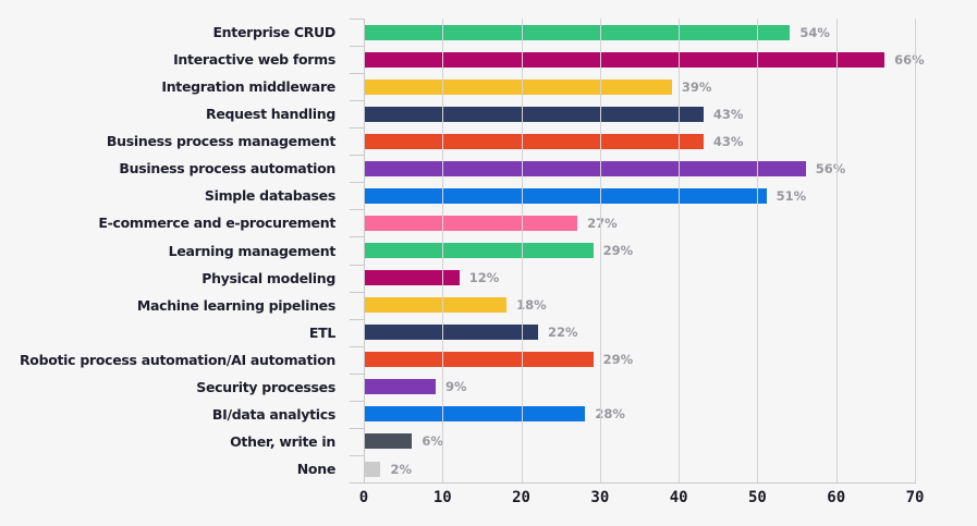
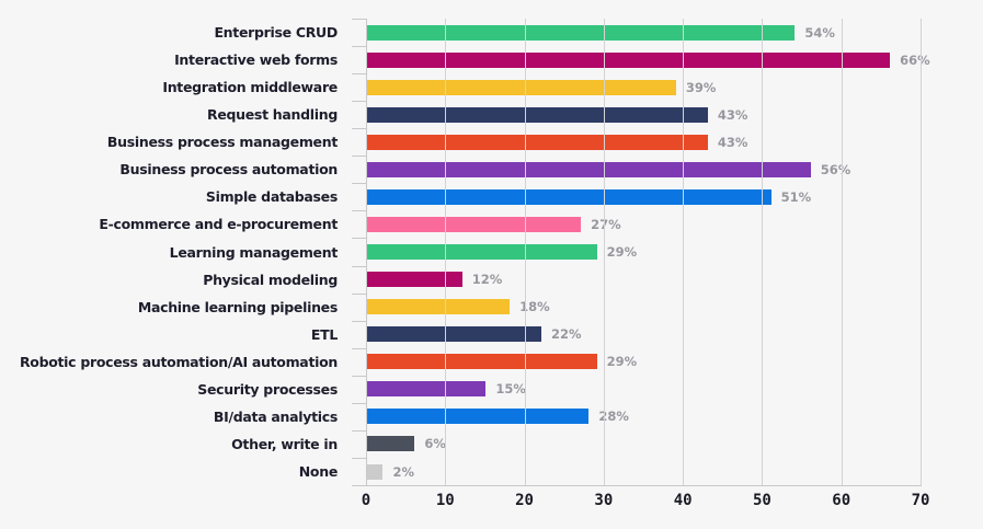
Security processes: 9% -> 15%
